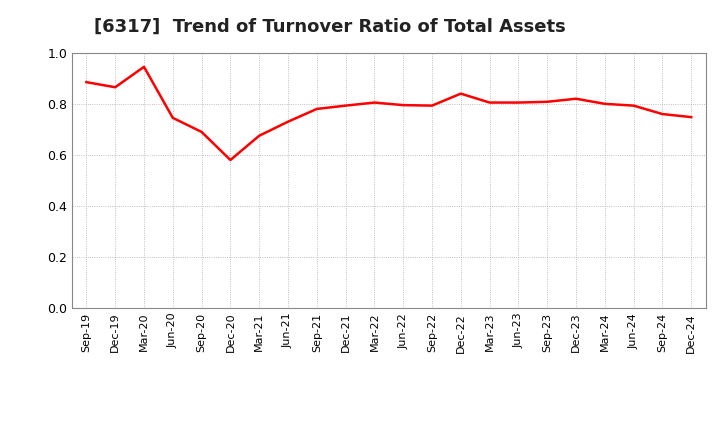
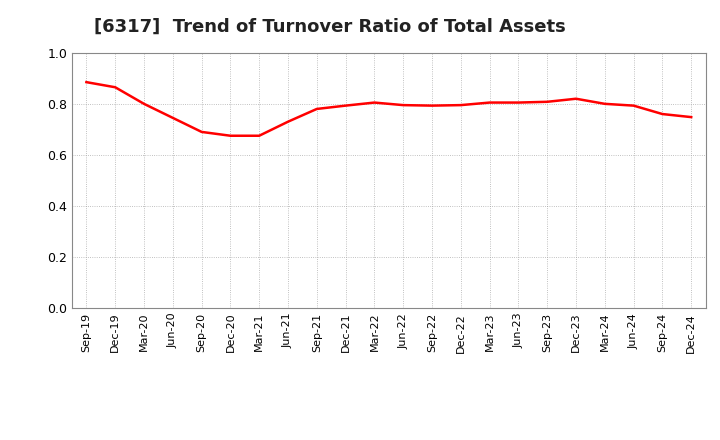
Mar-20: 0.945 -> 0.800
Dec-20: 0.580 -> 0.675
Dec-22: 0.840 -> 0.795
